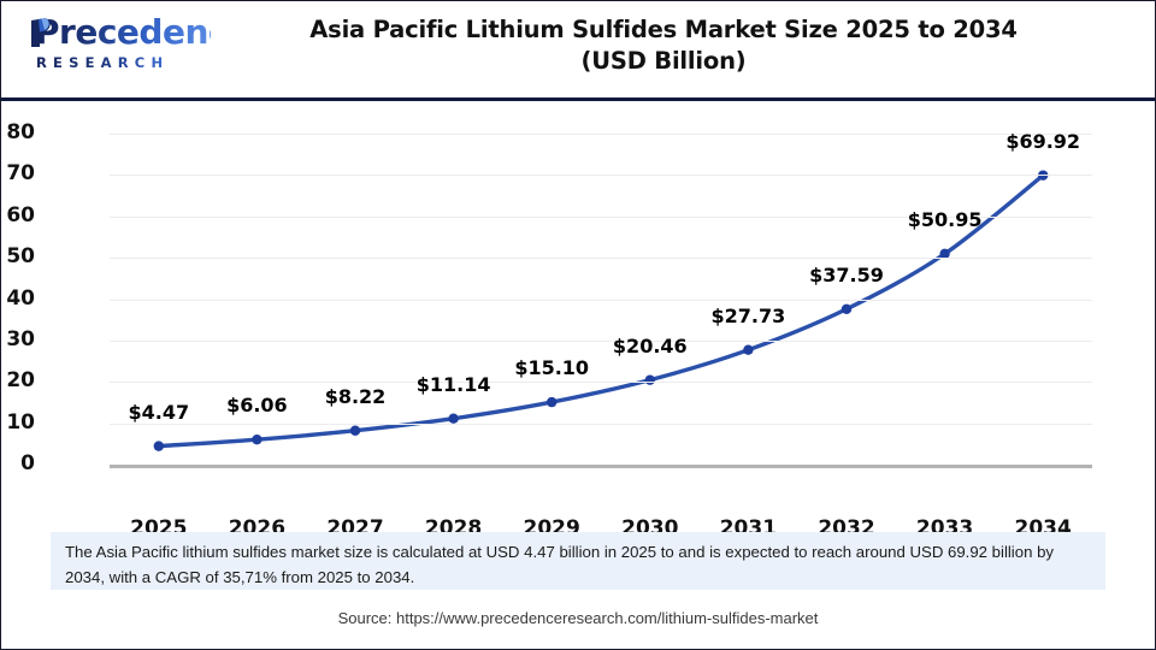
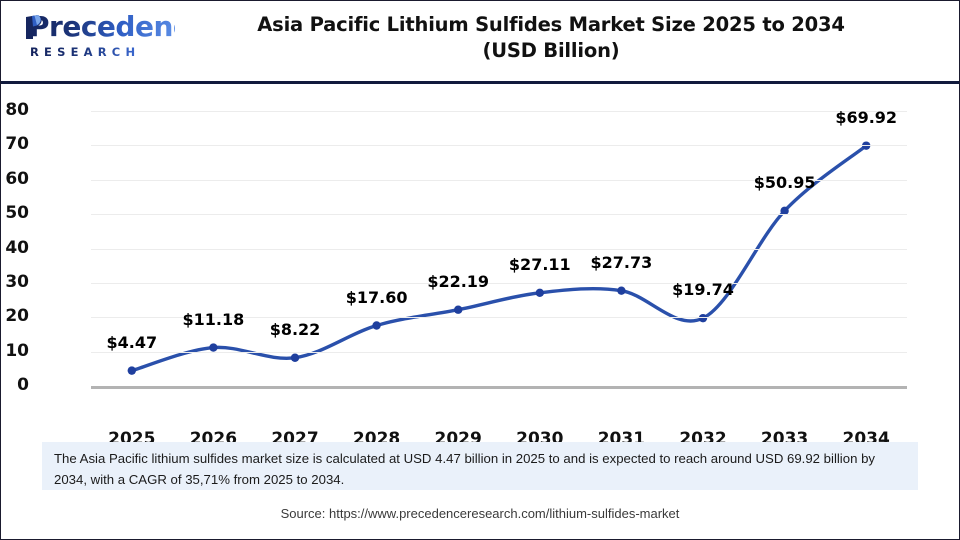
2026: $6.06 -> $11.18
2028: $11.14 -> $17.60
2029: $15.10 -> $22.19
2030: $20.46 -> $27.11
2032: $37.59 -> $19.74
